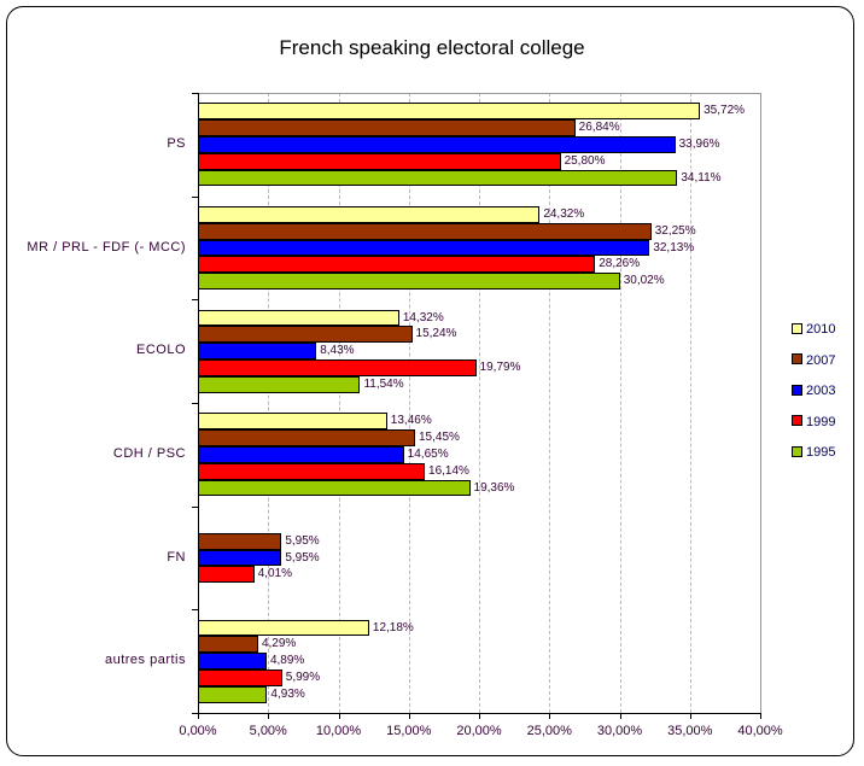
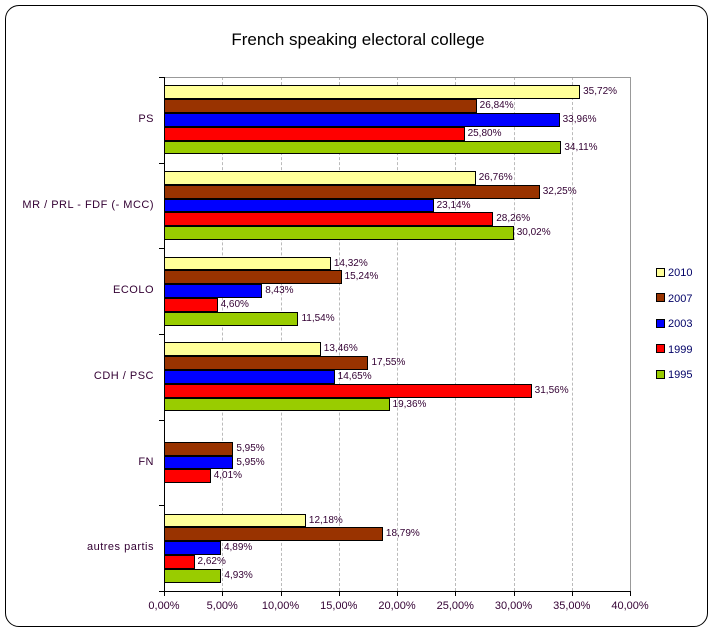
2010/MR / PRL - FDF (- MCC): 24,32% -> 26,76%
2003/MR / PRL - FDF (- MCC): 32,13% -> 23,14%
1999/ECOLO: 19,79% -> 4,60%
2007/CDH / PSC: 15,45% -> 17,55%
1999/CDH / PSC: 16,14% -> 31,56%
2007/autres partis: 4,29% -> 18,79%
1999/autres partis: 5,99% -> 2,62%
